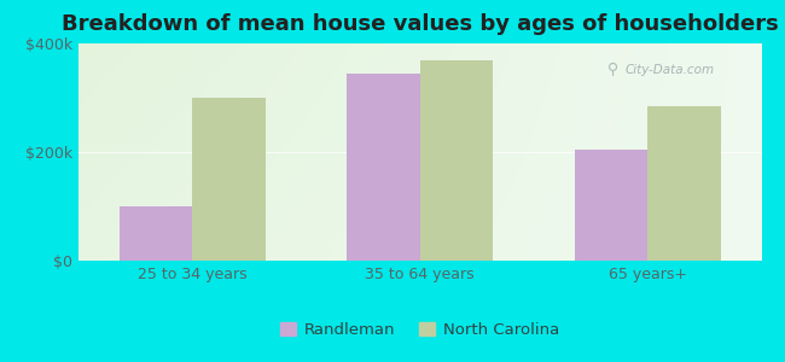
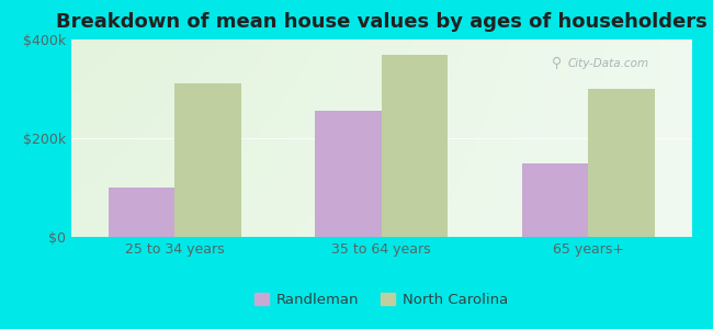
North Carolina/25 to 34 years: $300k -> $312k
Randleman/35 to 64 years: $345k -> $255k
Randleman/65 years+: $205k -> $150k
North Carolina/65 years+: $285k -> $300k
